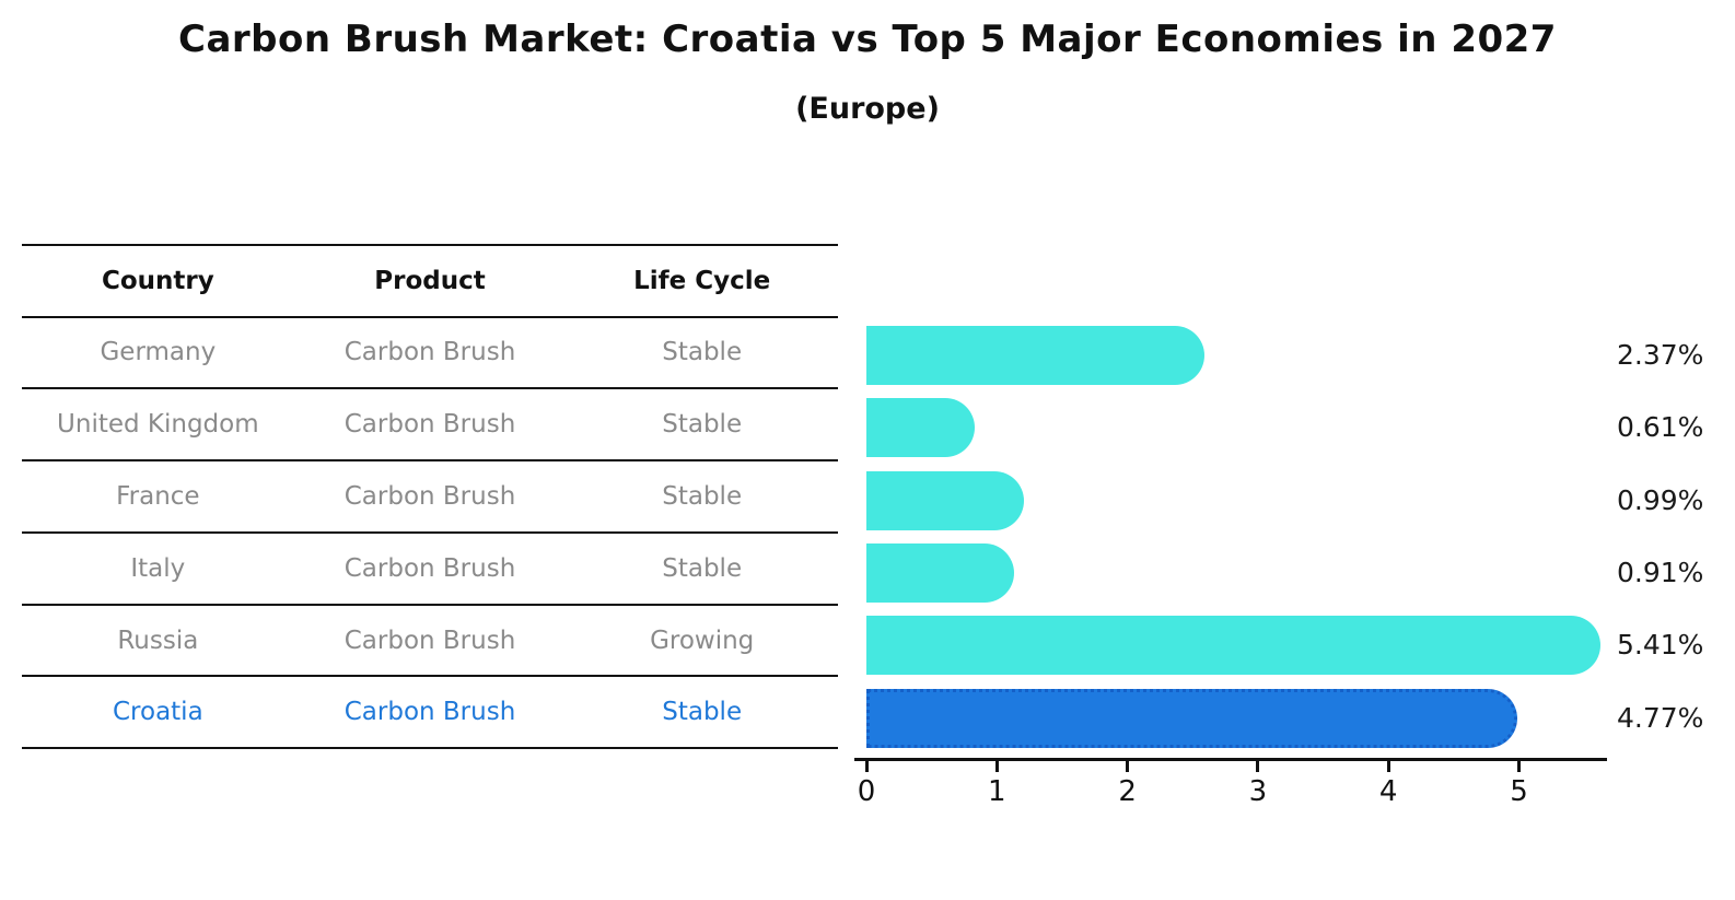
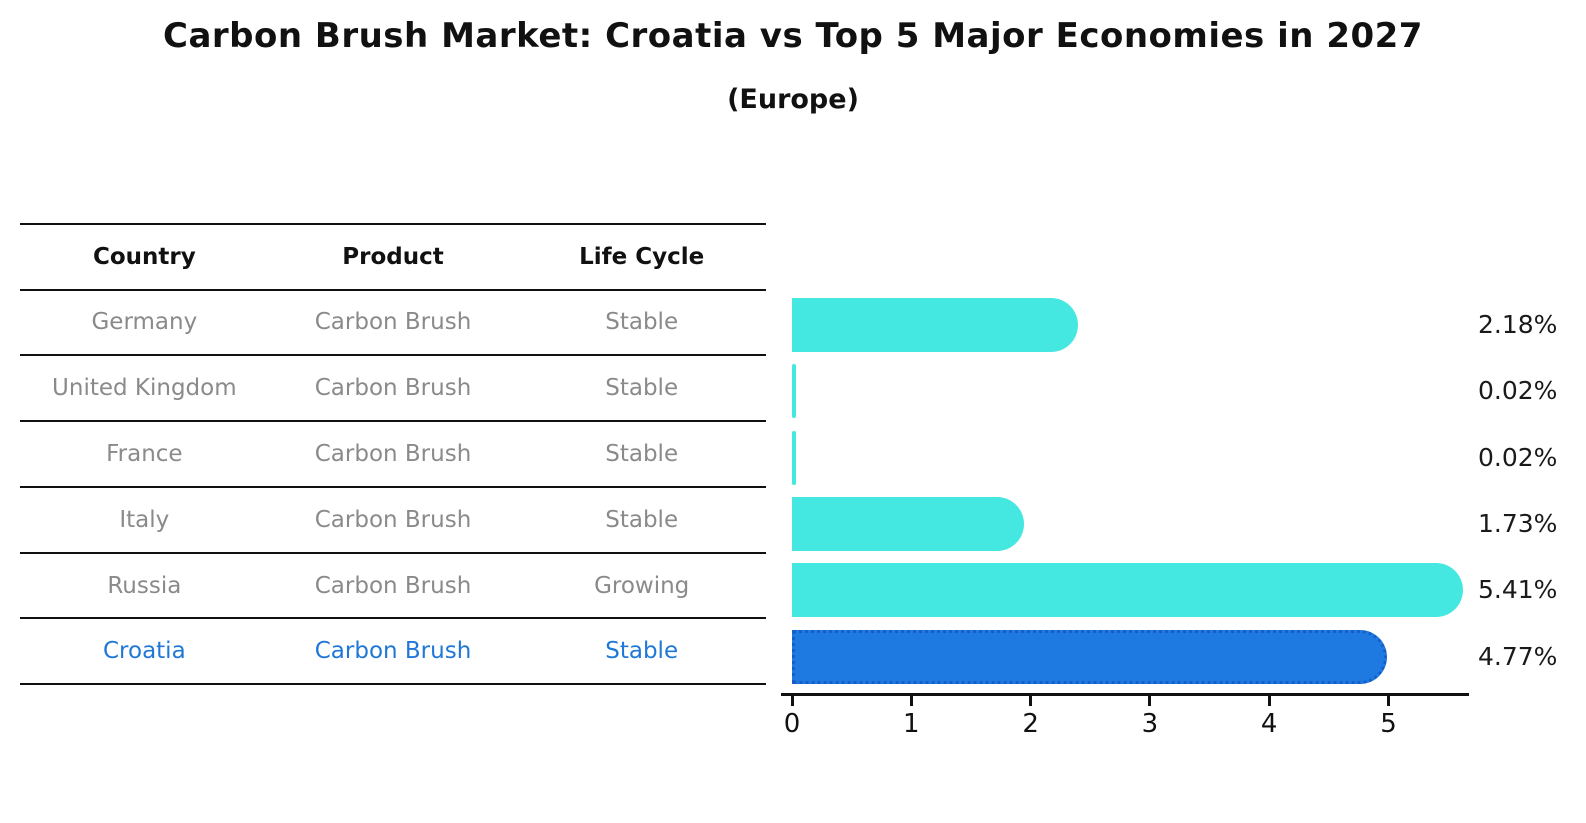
Germany: 2.37% -> 2.18%
United Kingdom: 0.61% -> 0.02%
France: 0.99% -> 0.02%
Italy: 0.91% -> 1.73%
